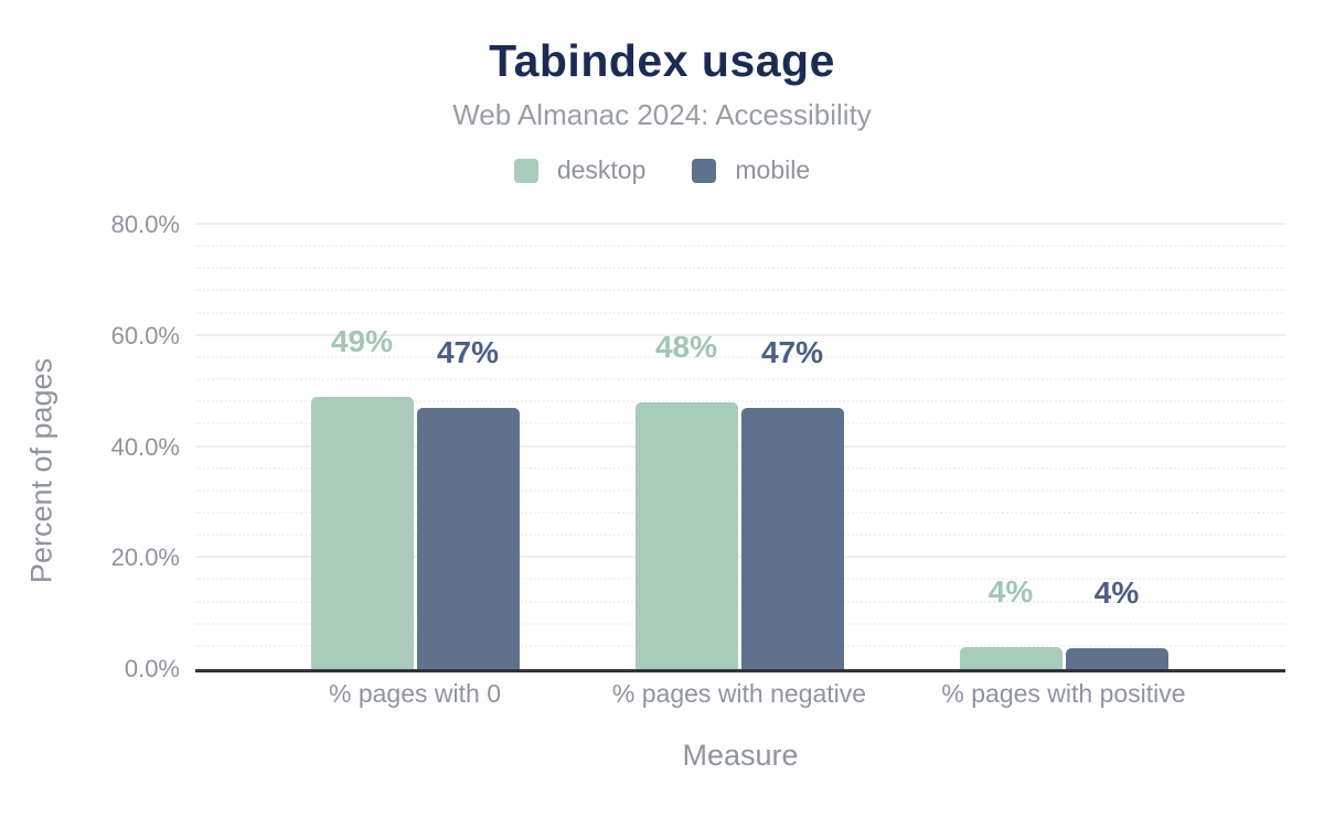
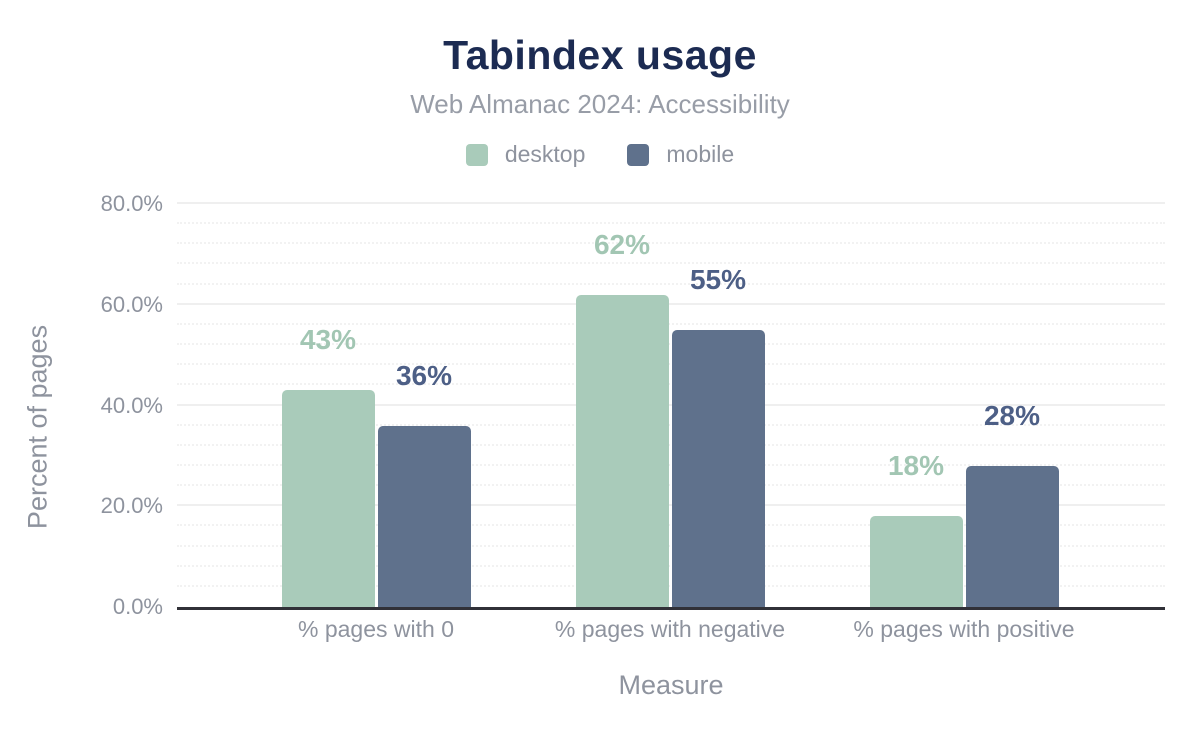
desktop/% pages with 0: 49% -> 43%
mobile/% pages with 0: 47% -> 36%
desktop/% pages with negative: 48% -> 62%
mobile/% pages with negative: 47% -> 55%
desktop/% pages with positive: 4% -> 18%
mobile/% pages with positive: 4% -> 28%
